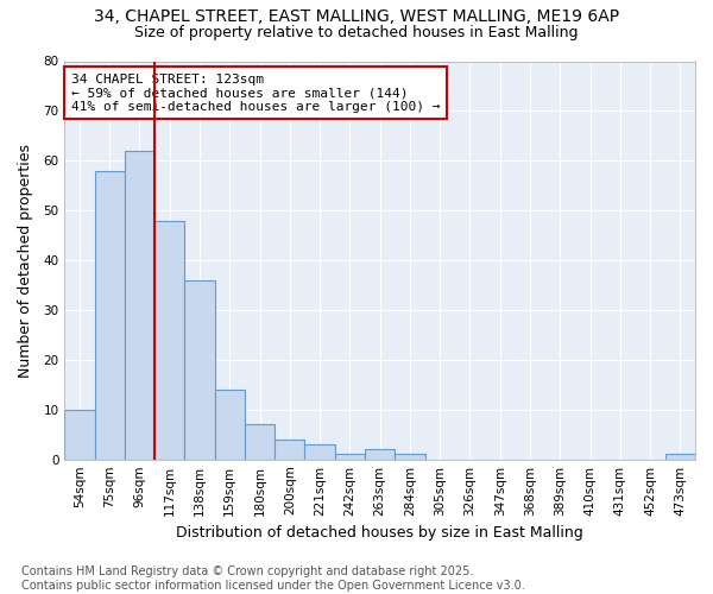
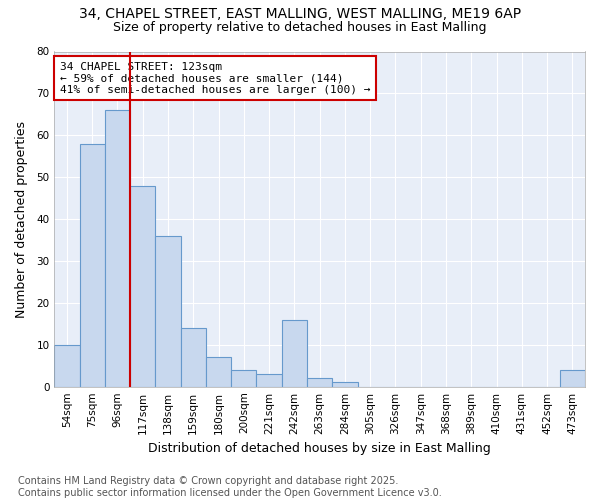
96sqm: 62 -> 66
242sqm: 1 -> 16
473sqm: 1 -> 4
